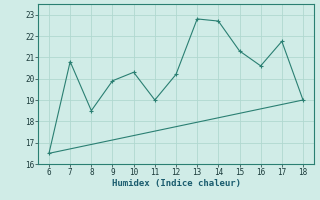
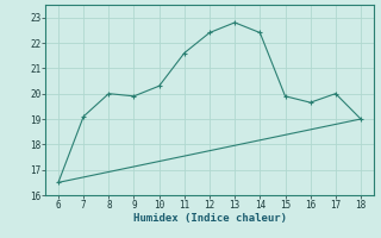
7: 20.80 -> 19.10
8: 18.50 -> 20.00
11: 19.00 -> 21.60
12: 20.20 -> 22.40
14: 22.70 -> 22.40
15: 21.30 -> 19.90
16: 20.60 -> 19.65
17: 21.75 -> 20.00
